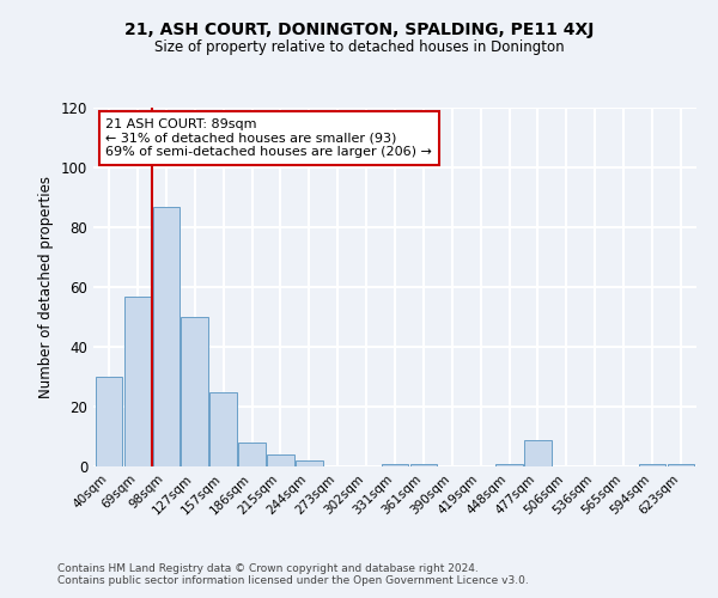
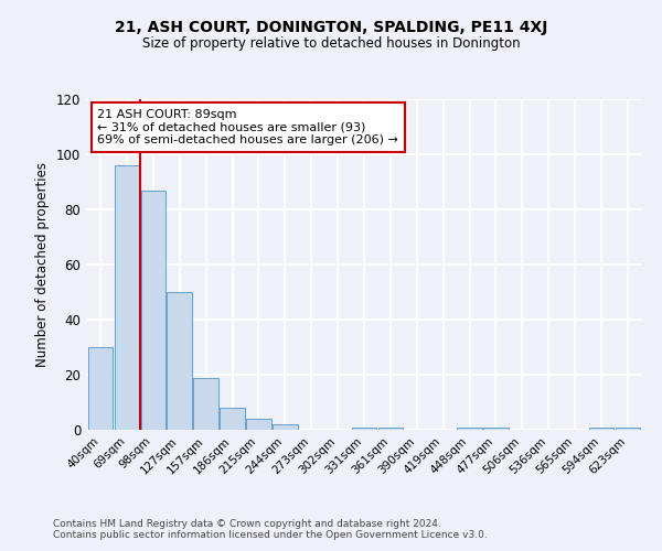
69sqm: 57 -> 96
157sqm: 25 -> 19
477sqm: 9 -> 1
